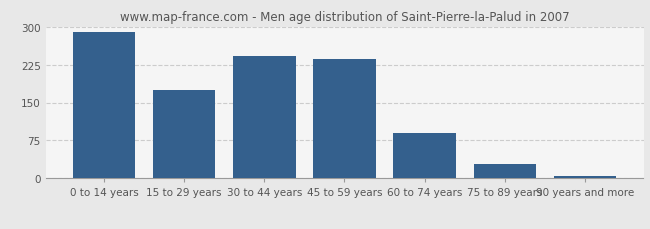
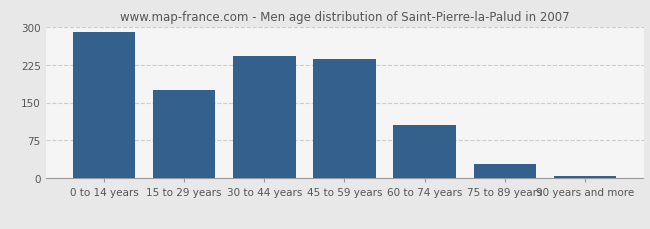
60 to 74 years: 90 -> 106
